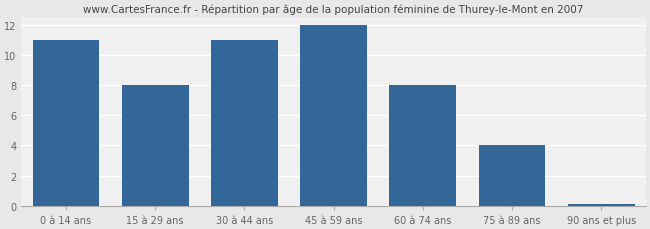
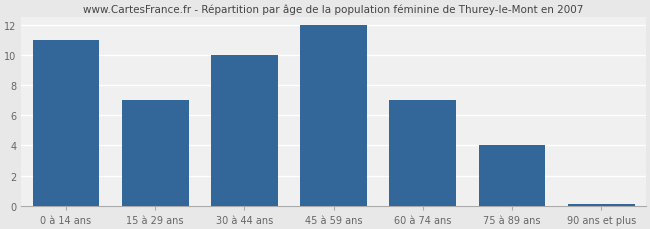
15 à 29 ans: 8.0 -> 7.0
30 à 44 ans: 11.0 -> 10.0
60 à 74 ans: 8.0 -> 7.0
